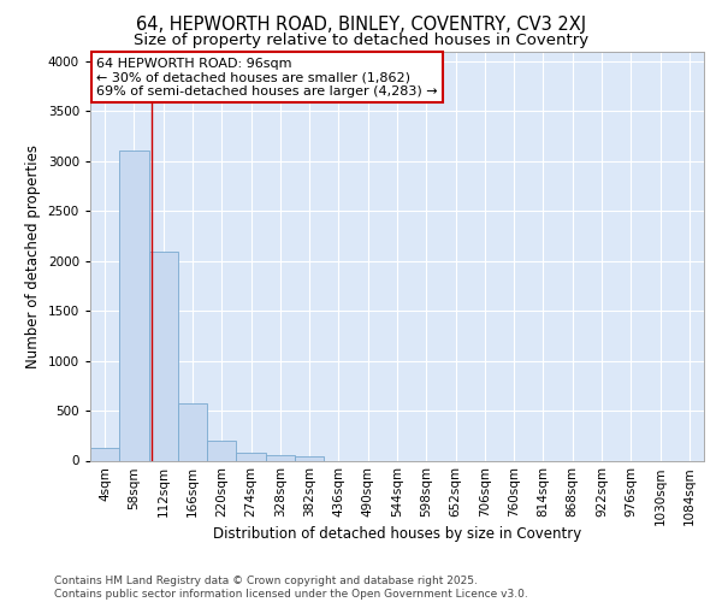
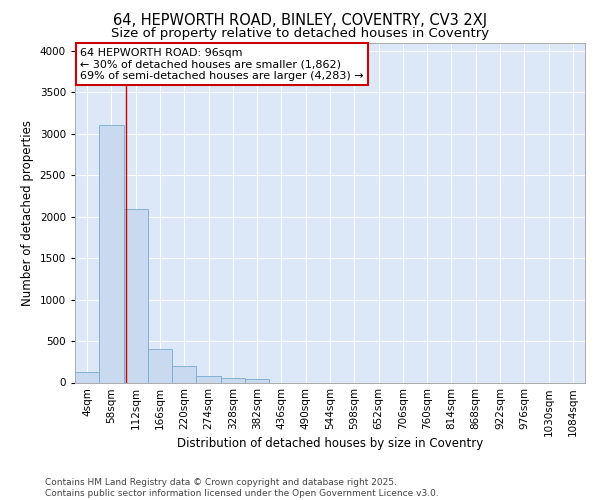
166sqm: 570 -> 400
